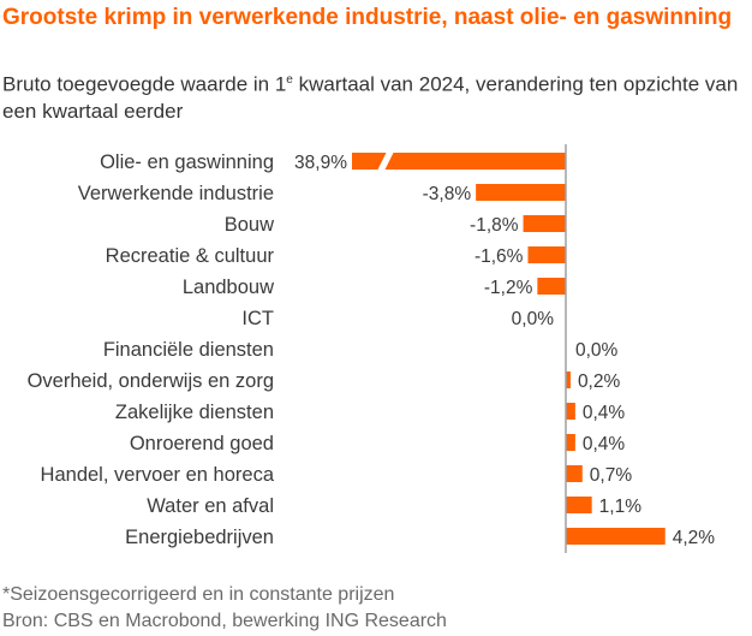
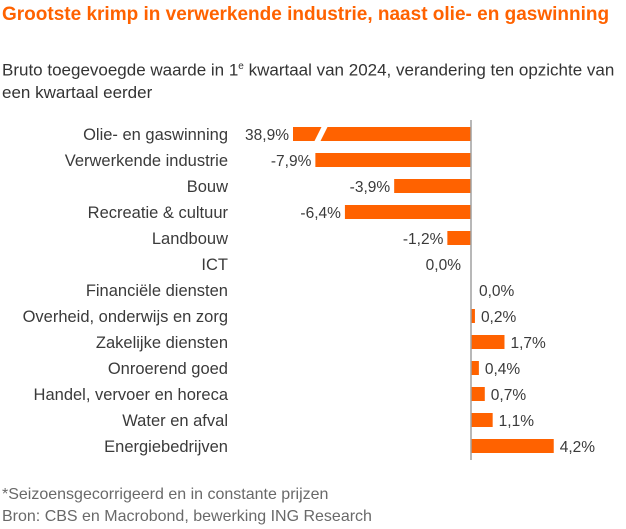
Verwerkende industrie: -3,8% -> -7,9%
Bouw: -1,8% -> -3,9%
Recreatie & cultuur: -1,6% -> -6,4%
Zakelijke diensten: 0,4% -> 1,7%
